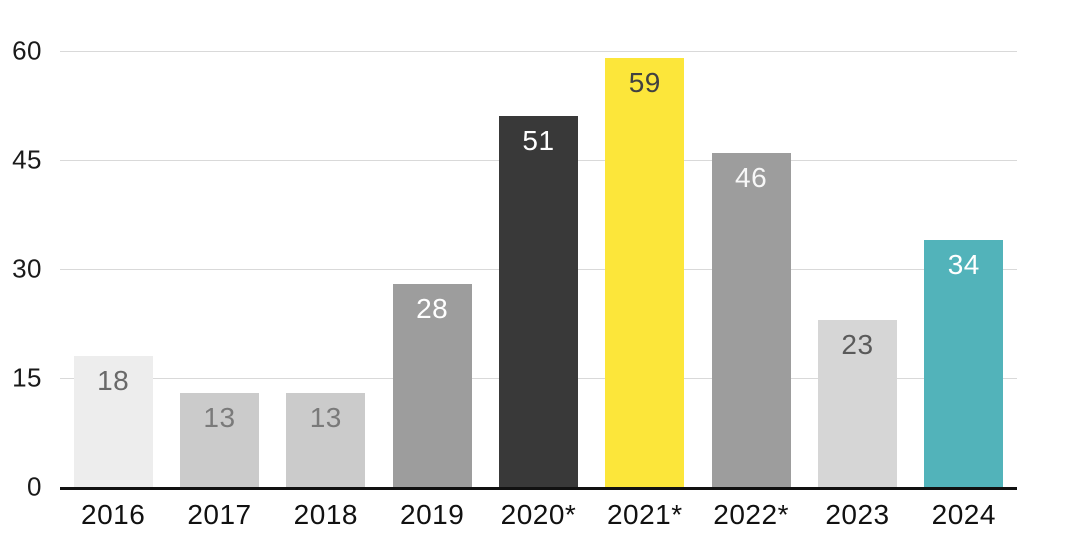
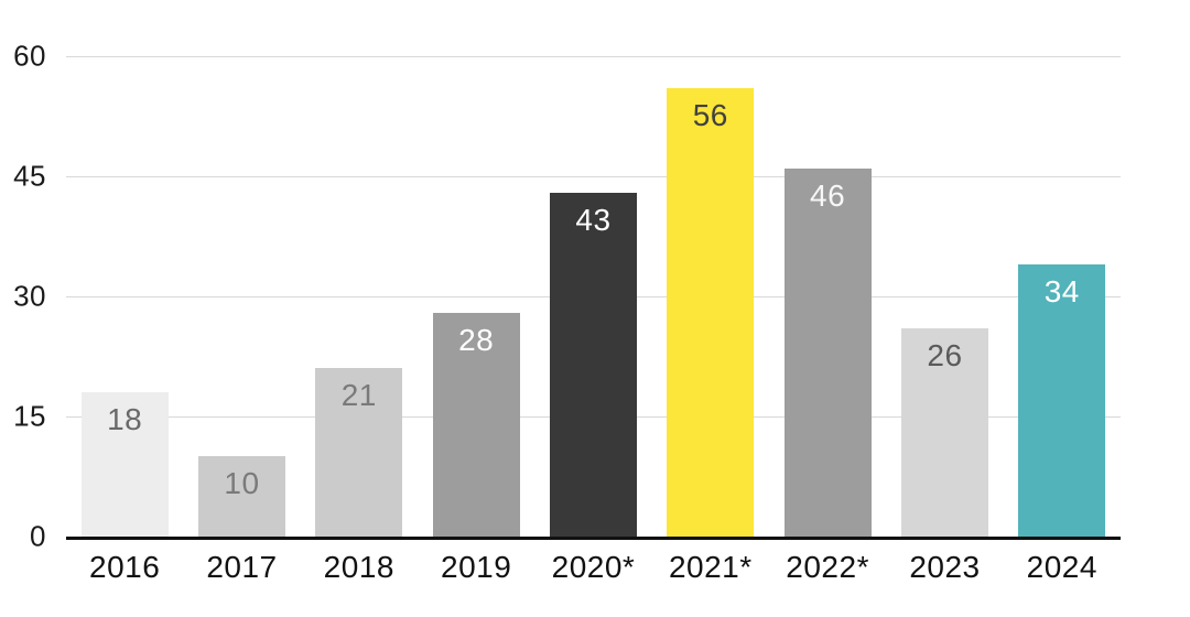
2017: 13 -> 10
2018: 13 -> 21
2020*: 51 -> 43
2021*: 59 -> 56
2023: 23 -> 26
